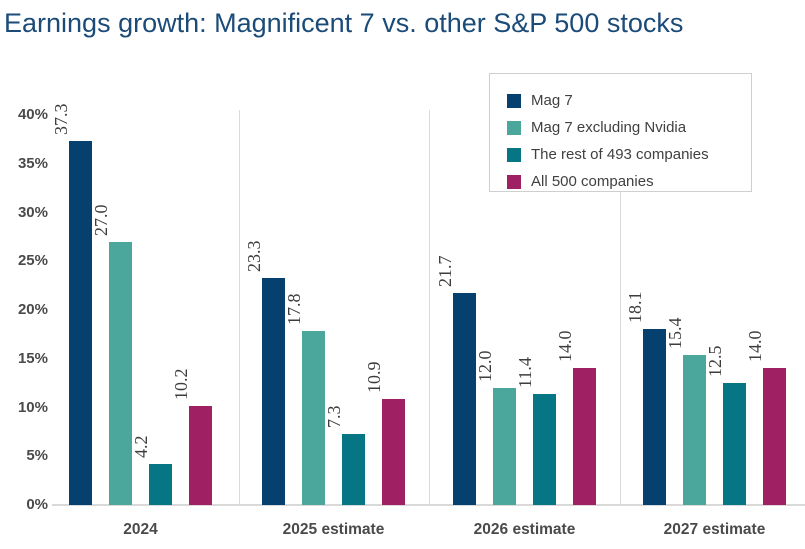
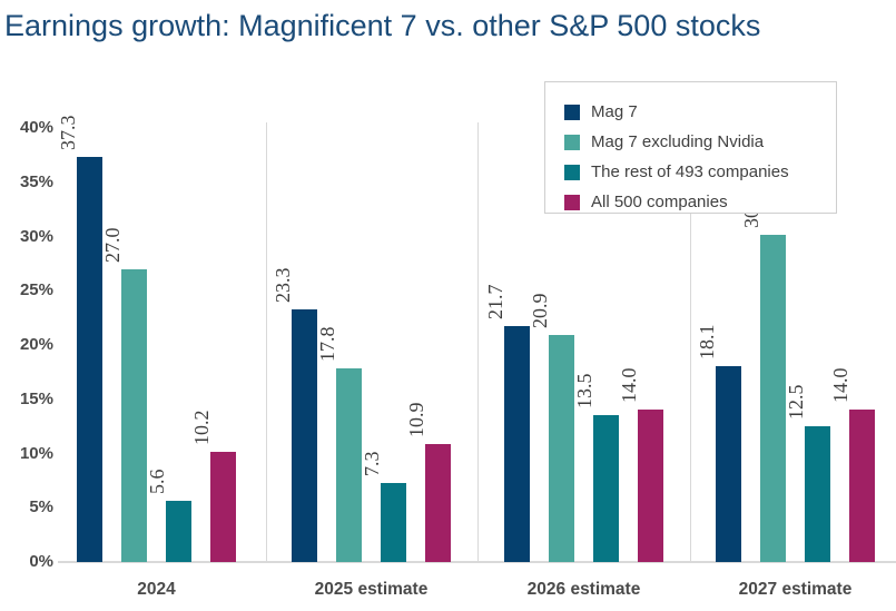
The rest of 493 companies/2024: 4.2 -> 5.6
Mag 7 excluding Nvidia/2026 estimate: 12.0 -> 20.9
The rest of 493 companies/2026 estimate: 11.4 -> 13.5
Mag 7 excluding Nvidia/2027 estimate: 15.4 -> 30.2
